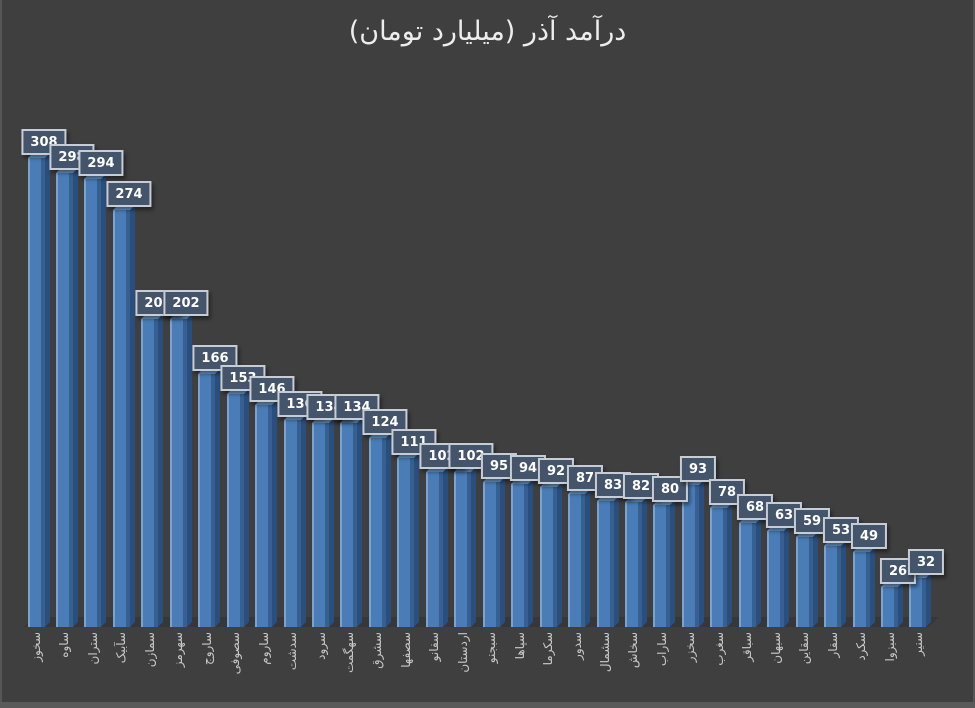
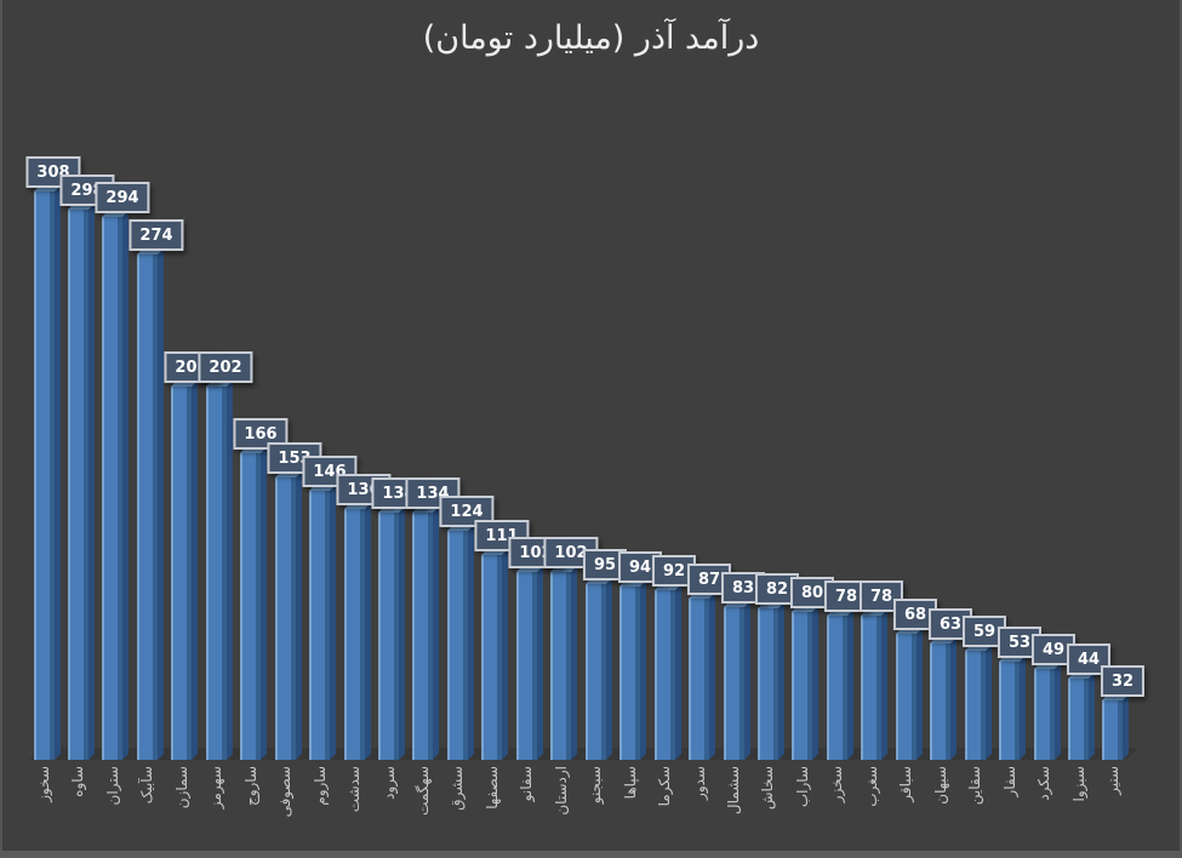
سخزر: 93 -> 78
سبزوا: 26 -> 44
